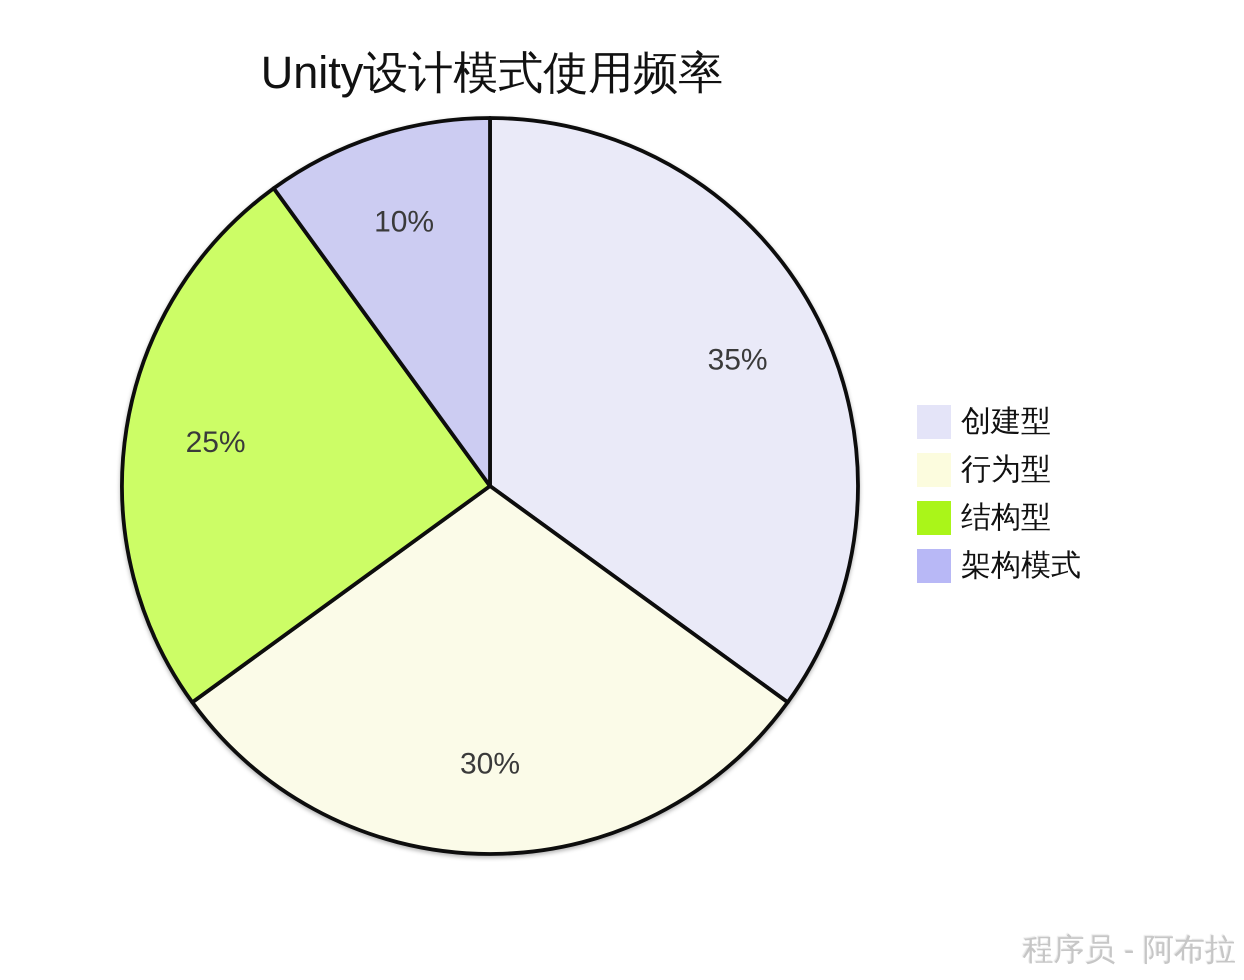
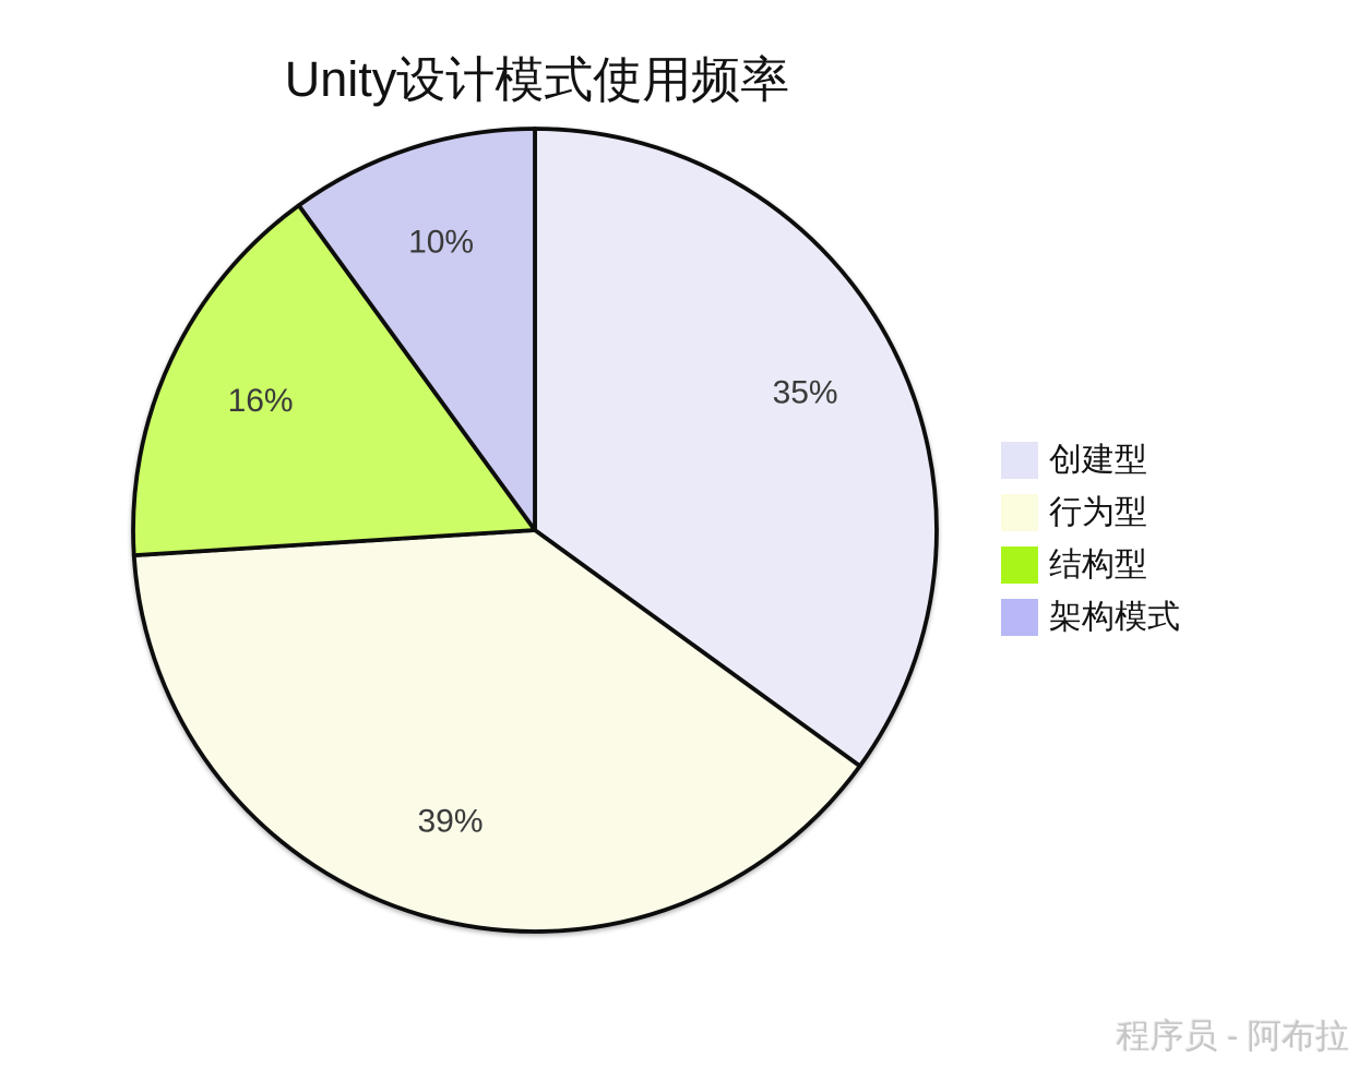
行为型: 30% -> 39%
结构型: 25% -> 16%
